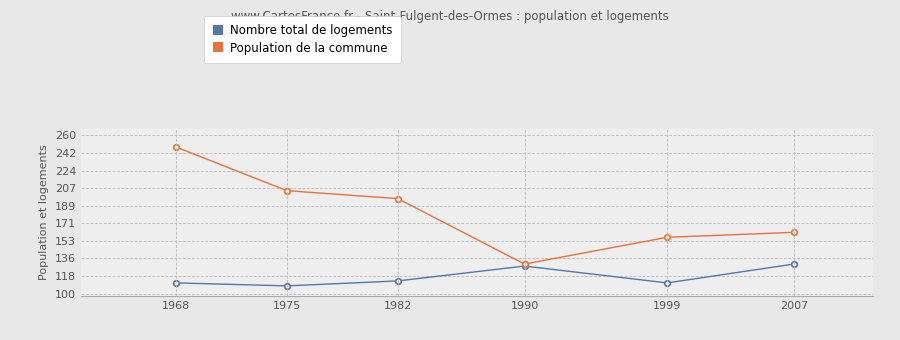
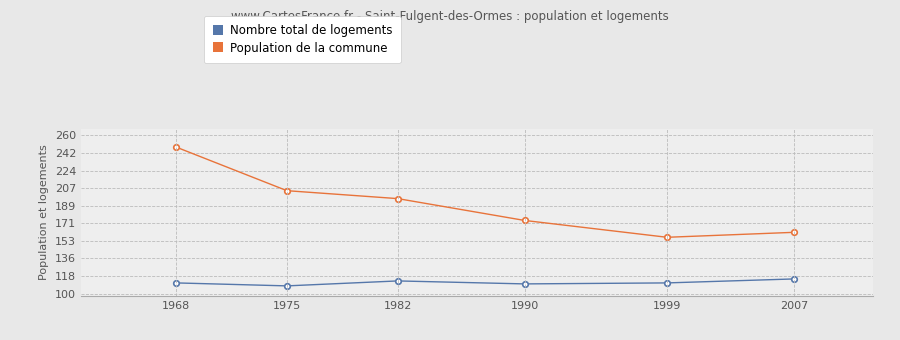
Nombre total de logements/1990: 128 -> 110
Population de la commune/1990: 130 -> 174
Nombre total de logements/2007: 130 -> 115
